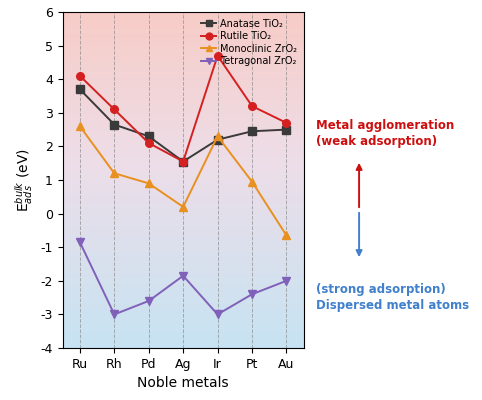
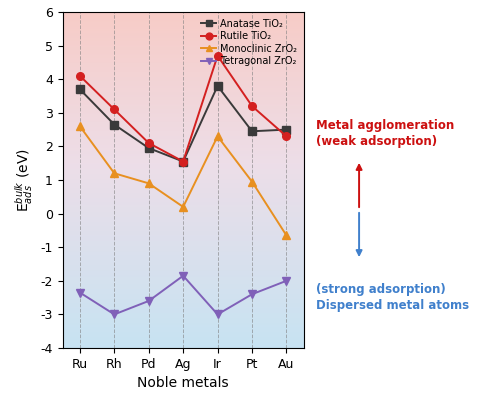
Tetragonal ZrO₂/Ru: -0.85 -> -2.35
Anatase TiO₂/Pd: 2.30 -> 1.95
Anatase TiO₂/Ir: 2.20 -> 3.80
Rutile TiO₂/Au: 2.70 -> 2.30
